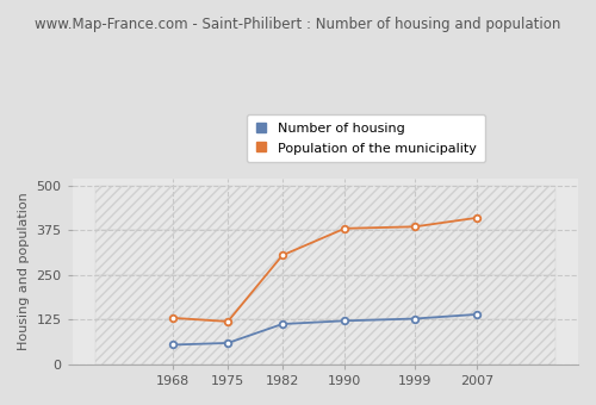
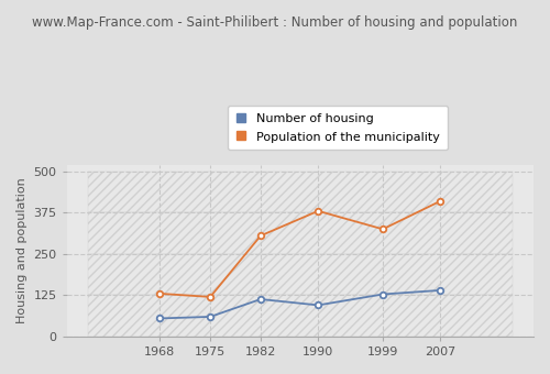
Number of housing/1990: 122 -> 95
Population of the municipality/1999: 385 -> 325
